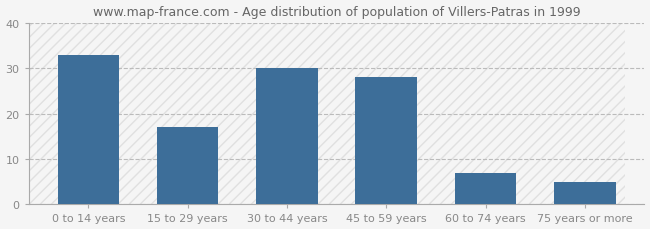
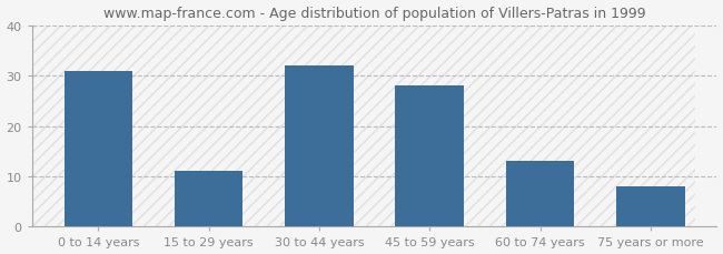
0 to 14 years: 33 -> 31
15 to 29 years: 17 -> 11
30 to 44 years: 30 -> 32
60 to 74 years: 7 -> 13
75 years or more: 5 -> 8
